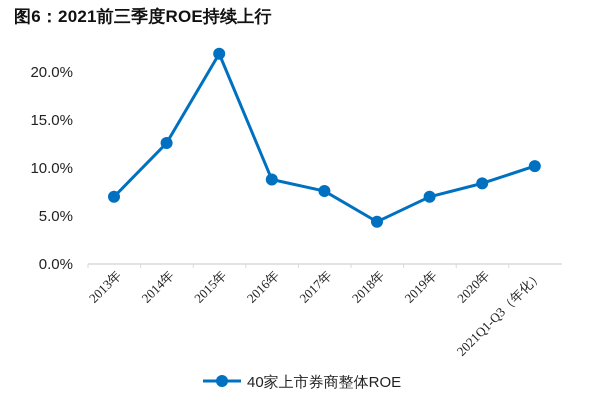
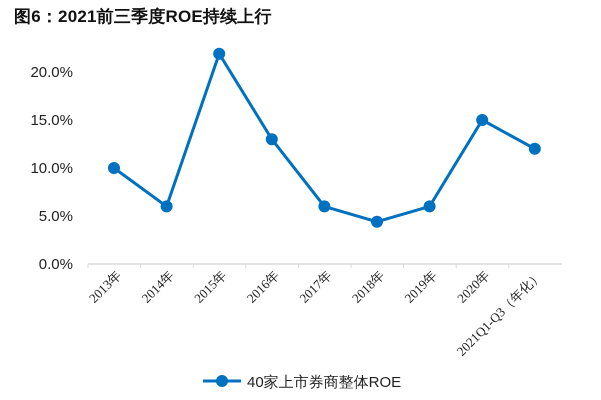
2013年: 7% -> 10%
2014年: 13% -> 6%
2016年: 9% -> 13%
2017年: 8% -> 6%
2019年: 7% -> 6%
2020年: 8% -> 15%
2021Q1-Q3（年化）: 10% -> 12%
